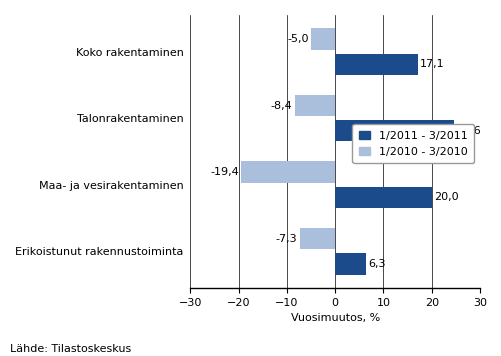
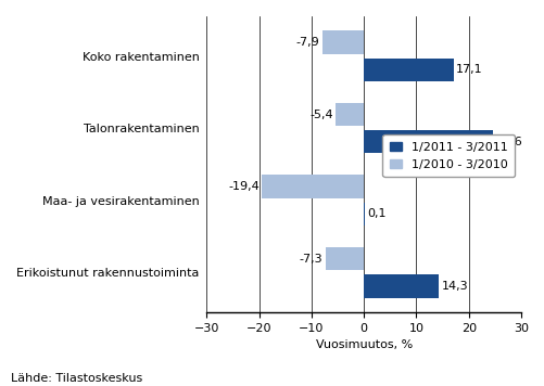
1/2010 - 3/2010/Koko rakentaminen: -5,0 -> -7,9
1/2010 - 3/2010/Talonrakentaminen: -8,4 -> -5,4
1/2011 - 3/2011/Maa- ja vesirakentaminen: 20,0 -> 0,1
1/2011 - 3/2011/Erikoistunut rakennustoiminta: 6,3 -> 14,3
